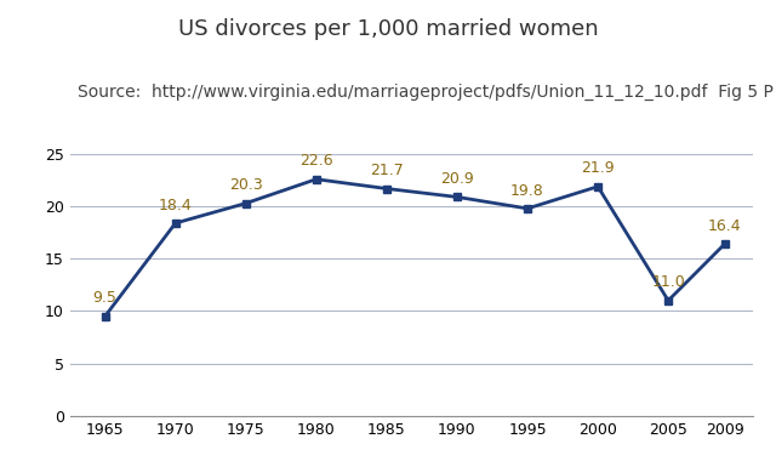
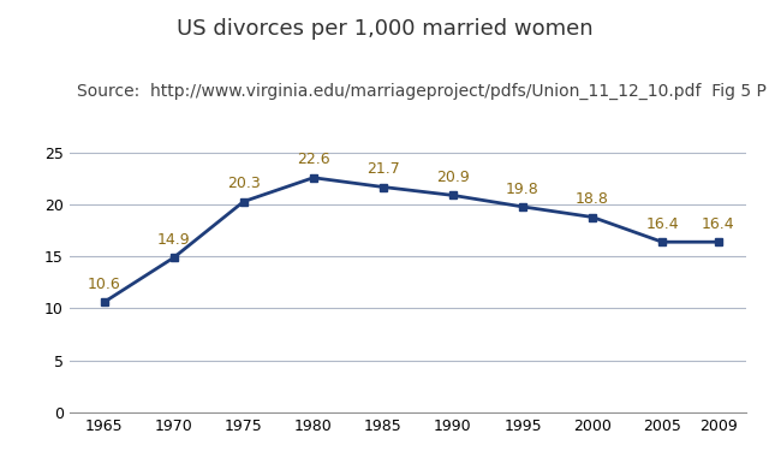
1965: 9.5 -> 10.6
1970: 18.4 -> 14.9
2000: 21.9 -> 18.8
2005: 11.0 -> 16.4
